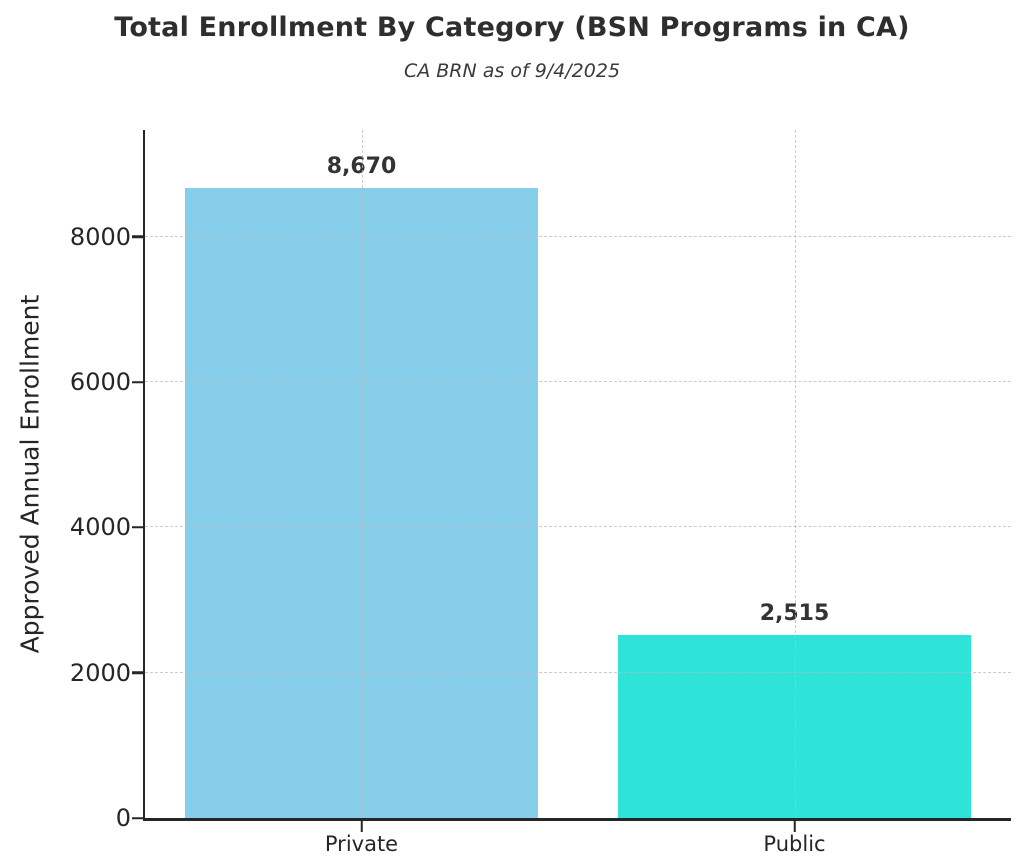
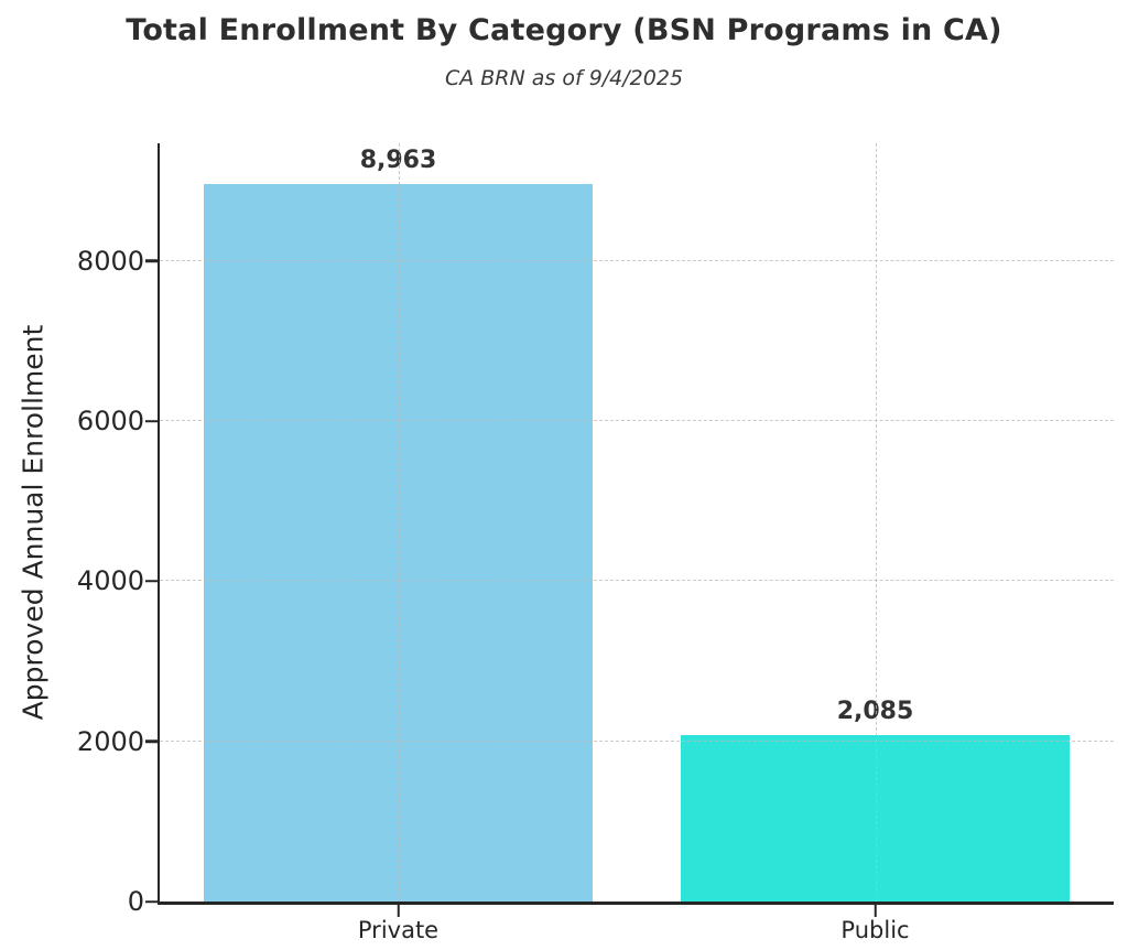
Private: 8,670 -> 8,963
Public: 2,515 -> 2,085
